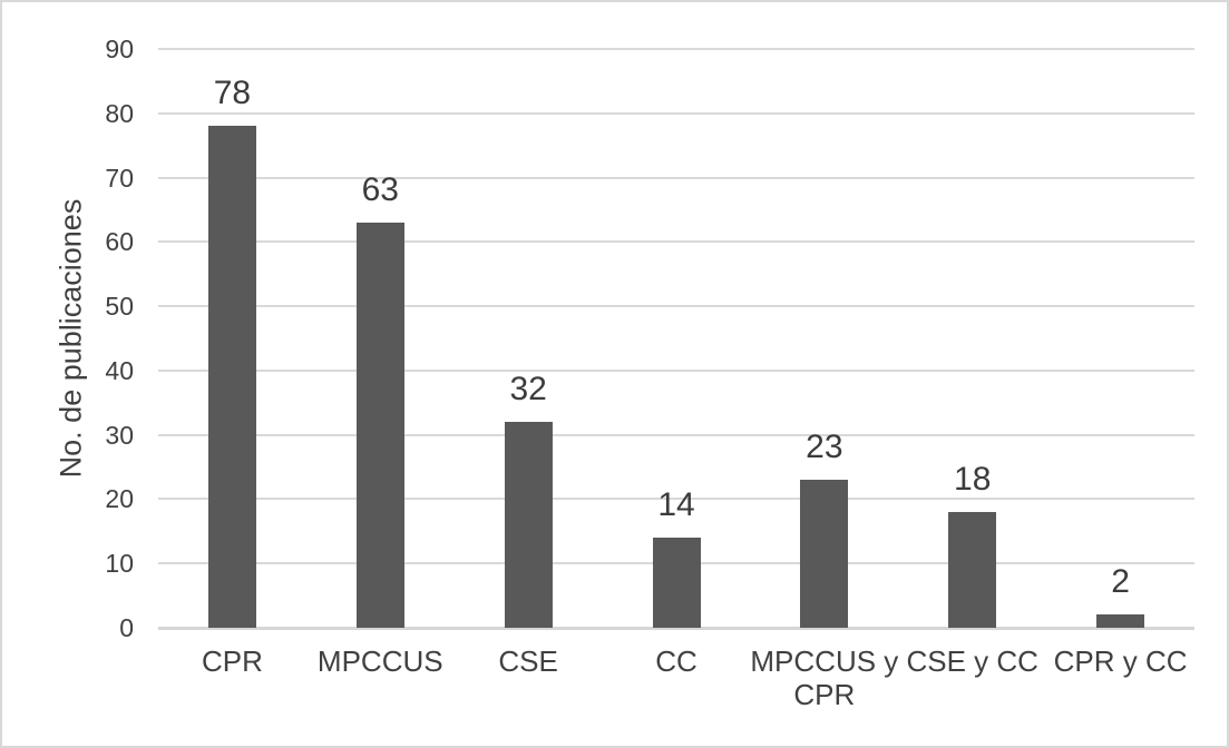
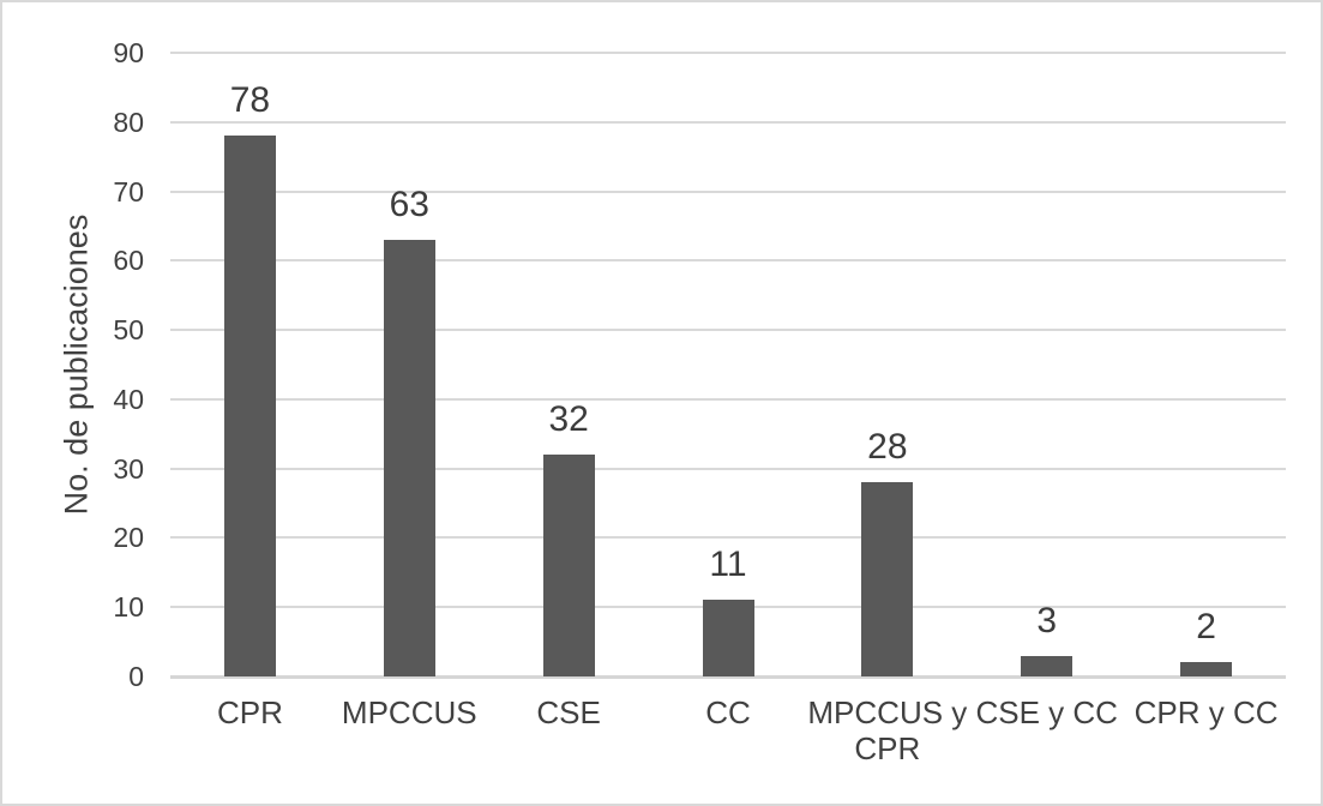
CC: 14 -> 11
MPCCUS y CPR: 23 -> 28
CSE y CC: 18 -> 3
